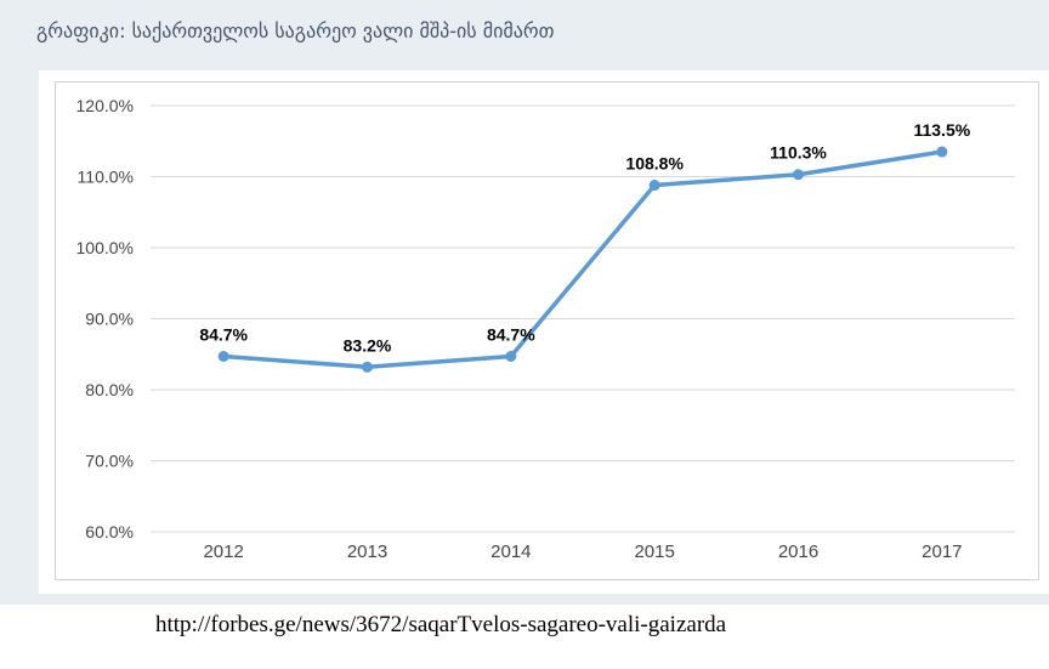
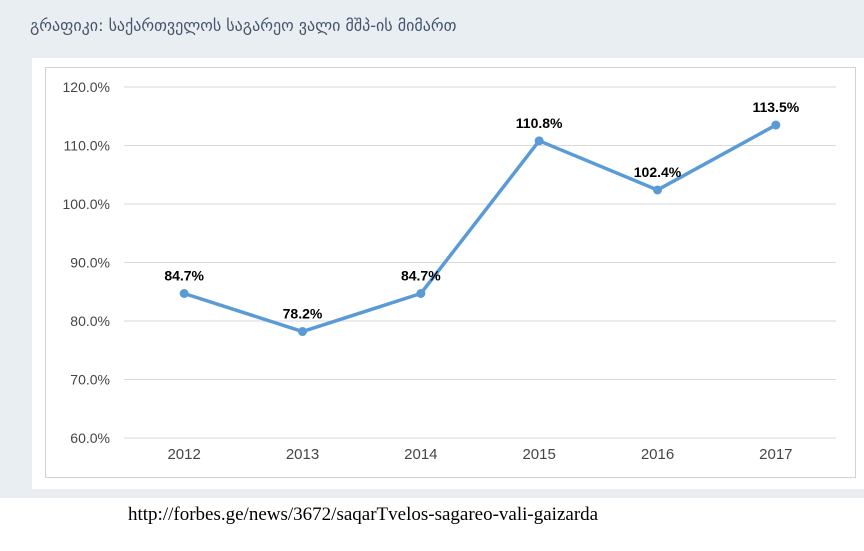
2013: 83.2% -> 78.2%
2015: 108.8% -> 110.8%
2016: 110.3% -> 102.4%
